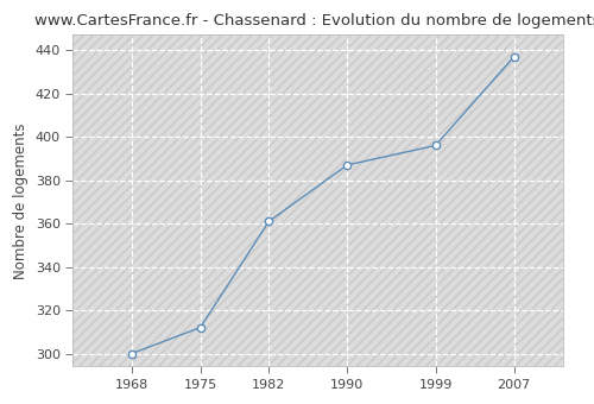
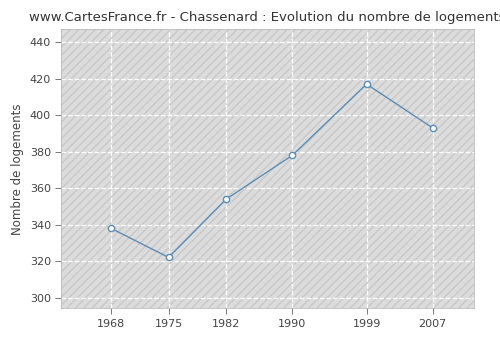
1968: 300 -> 338
1975: 312 -> 322
1982: 361 -> 354
1990: 387 -> 378
1999: 396 -> 417
2007: 437 -> 393
